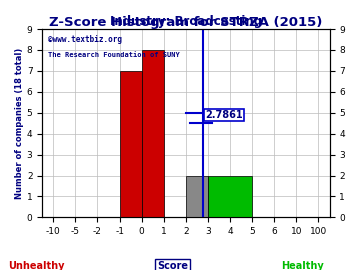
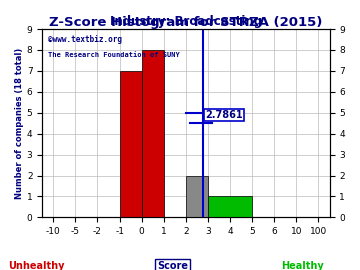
4: 2 -> 1
